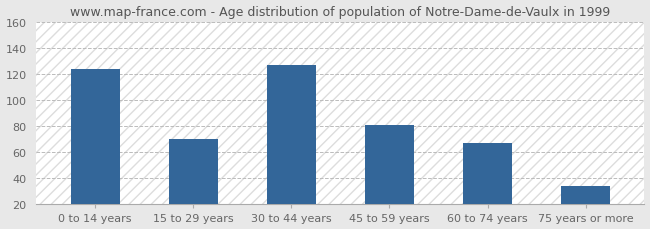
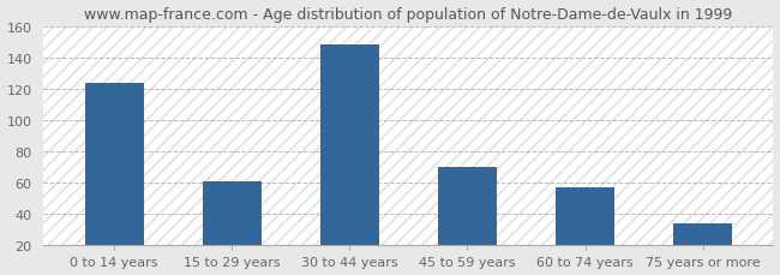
15 to 29 years: 70 -> 61
30 to 44 years: 127 -> 148
45 to 59 years: 81 -> 70
60 to 74 years: 67 -> 57
